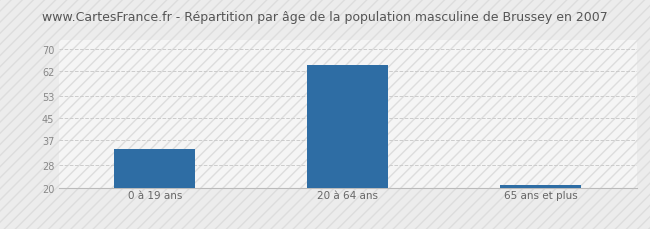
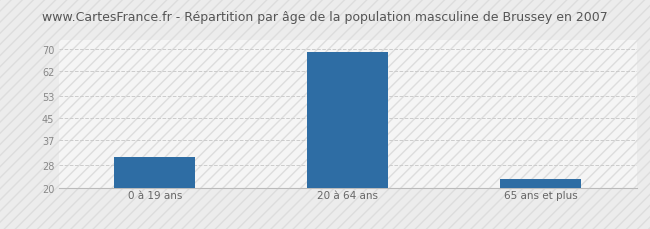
0 à 19 ans: 34 -> 31
20 à 64 ans: 64 -> 69
65 ans et plus: 21 -> 23
